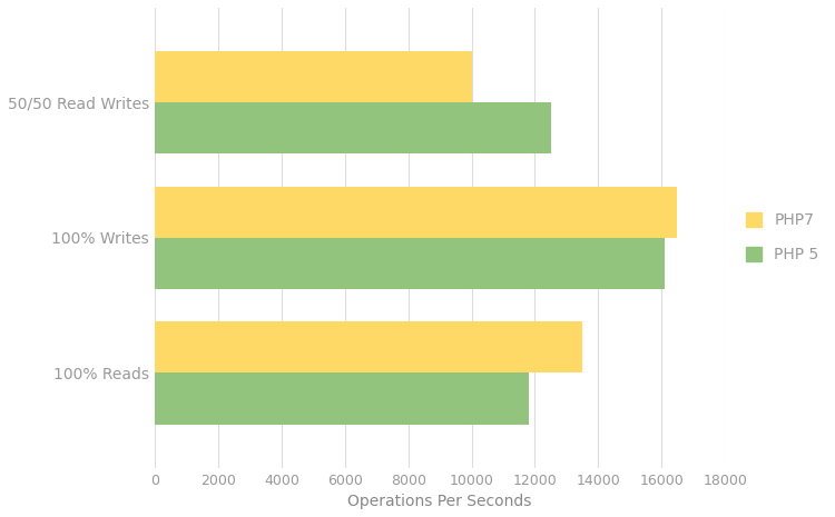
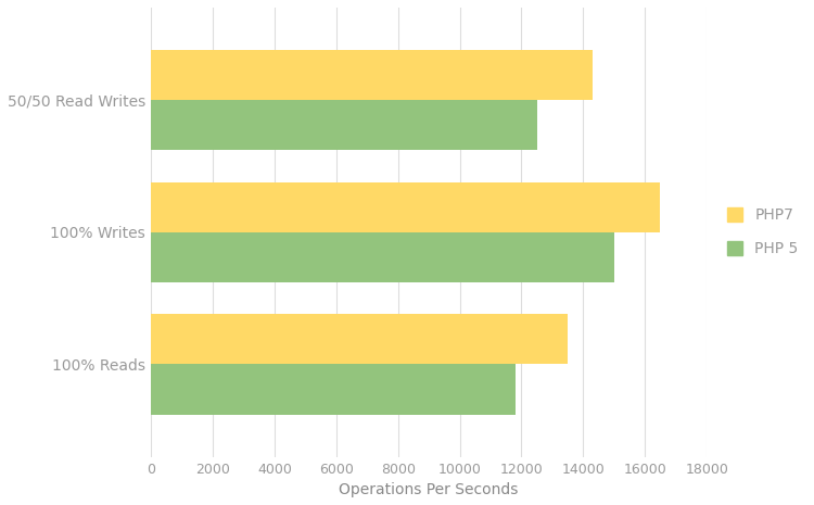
PHP7/50/50 Read Writes: 10000 -> 14300
PHP 5/100% Writes: 16100 -> 15000
